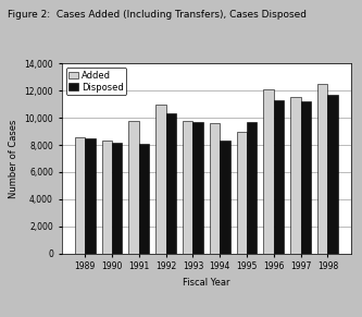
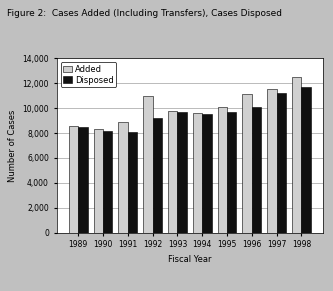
Added/1991: 9,800 -> 8,900
Disposed/1992: 10,300 -> 9,200
Disposed/1994: 8,300 -> 9,500
Added/1995: 9,000 -> 10,100
Added/1996: 12,100 -> 11,100
Disposed/1996: 11,300 -> 10,100
